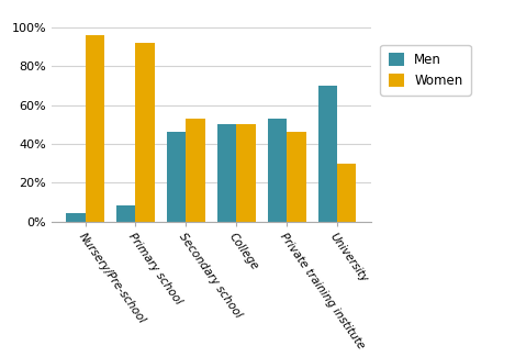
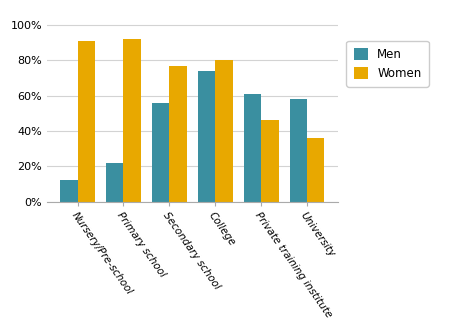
Men/Nursery/Pre-school: 4% -> 12%
Women/Nursery/Pre-school: 96% -> 91%
Men/Primary school: 8% -> 22%
Men/Secondary school: 46% -> 56%
Women/Secondary school: 53% -> 77%
Men/College: 50% -> 74%
Women/College: 50% -> 80%
Men/Private training institute: 53% -> 61%
Men/University: 70% -> 58%
Women/University: 30% -> 36%
